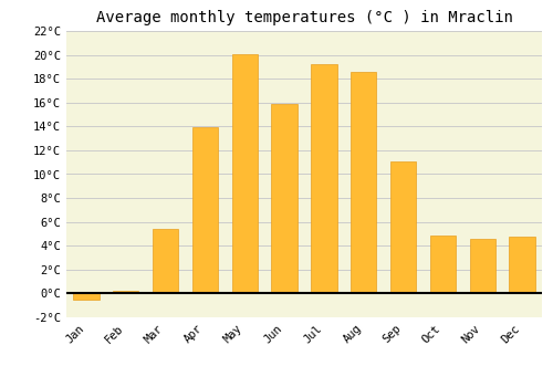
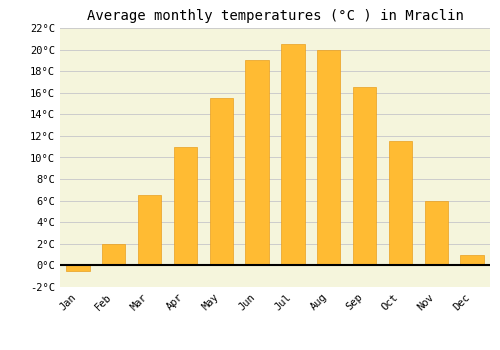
Feb: 0.2°C -> 2.0°C
Mar: 5.4°C -> 6.5°C
Apr: 13.9°C -> 11.0°C
May: 20.1°C -> 15.5°C
Jun: 15.9°C -> 19.0°C
Jul: 19.2°C -> 20.5°C
Aug: 18.6°C -> 20.0°C
Sep: 11.1°C -> 16.5°C
Oct: 4.9°C -> 11.5°C
Nov: 4.6°C -> 6.0°C
Dec: 4.8°C -> 1.0°C
